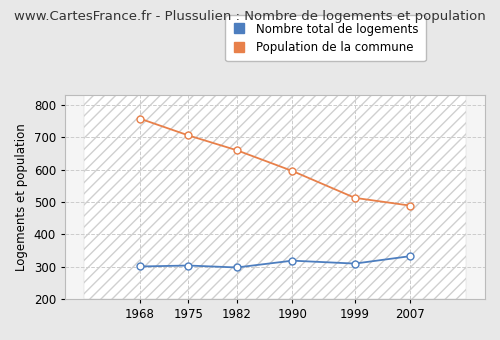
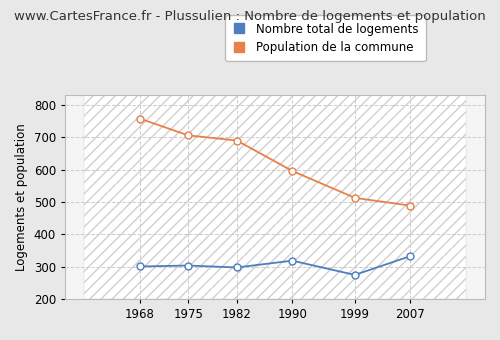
Population de la commune/1982: 660 -> 690
Nombre total de logements/1999: 310 -> 275
